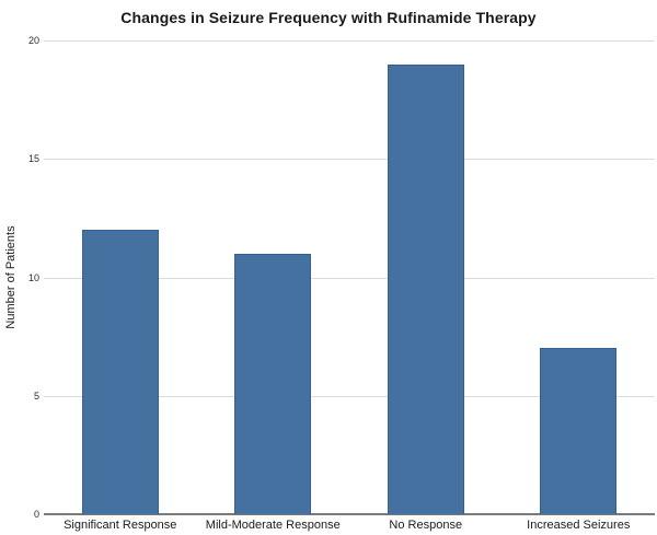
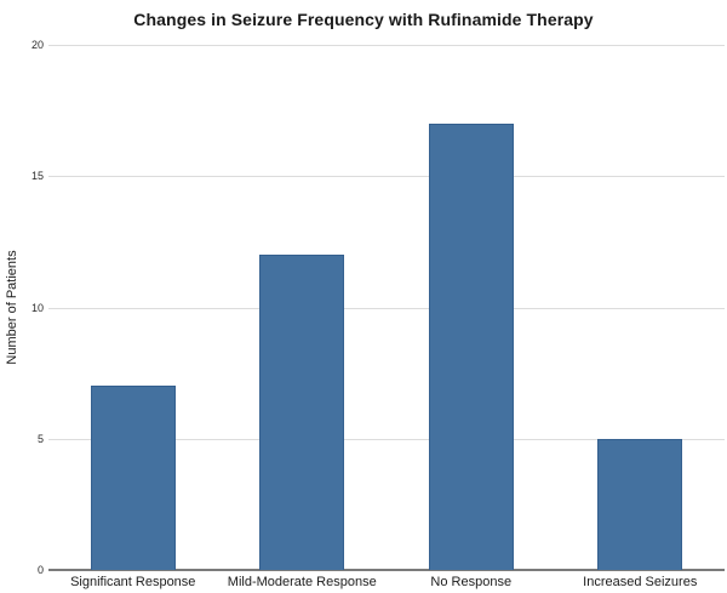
Significant Response: 12 -> 7
Mild-Moderate Response: 11 -> 12
No Response: 19 -> 17
Increased Seizures: 7 -> 5
